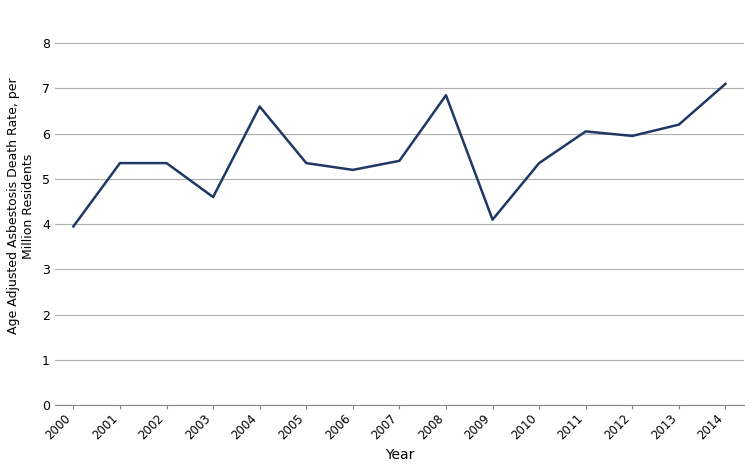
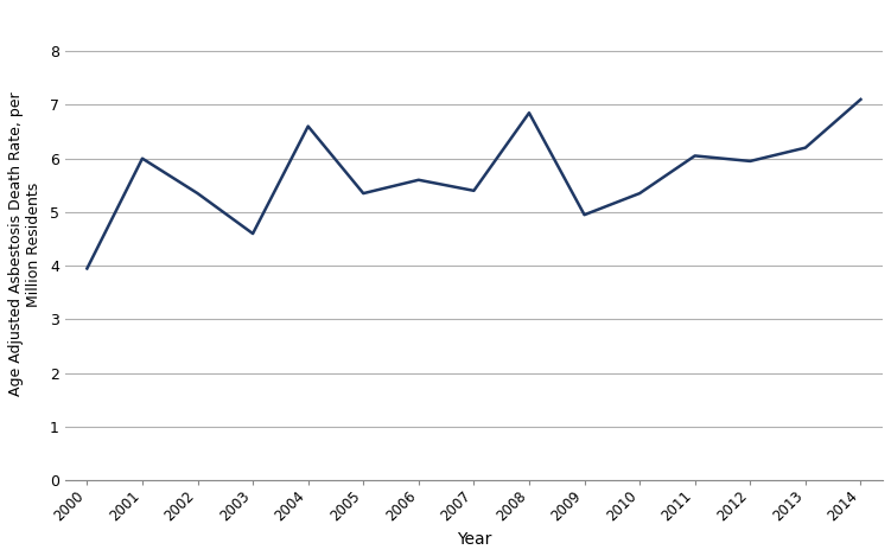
2001: 5.35 -> 6.00
2006: 5.20 -> 5.60
2009: 4.10 -> 4.95
